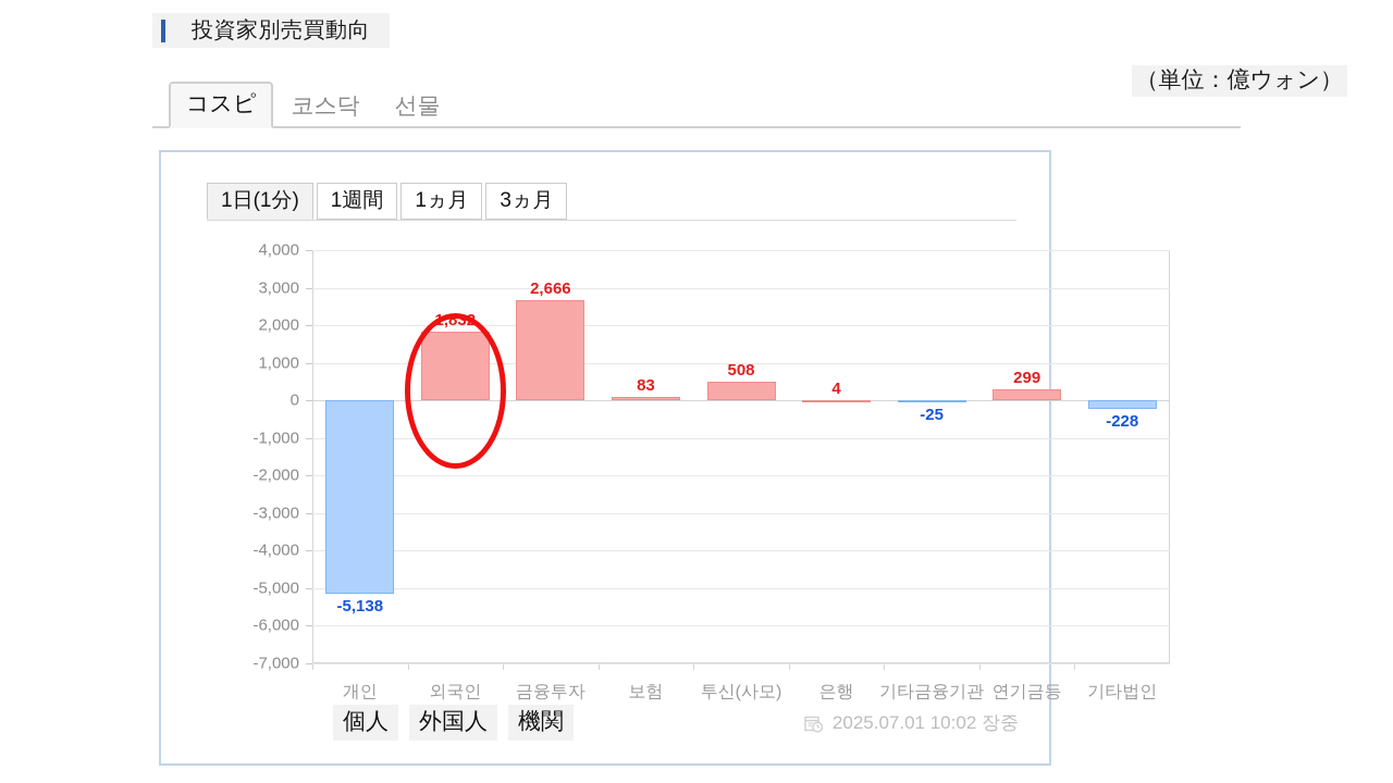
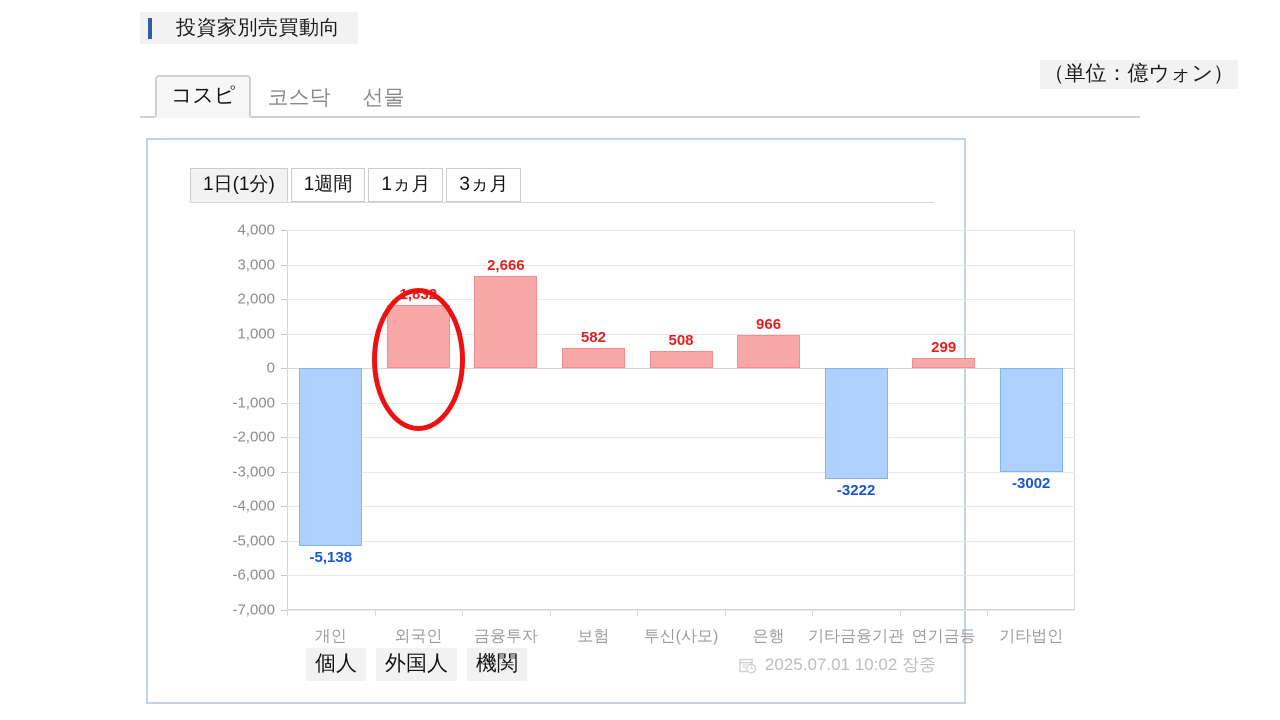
보험: 83 -> 582
은행: 4 -> 966
기타금융기관: -25 -> -3222
기타법인: -228 -> -3002
